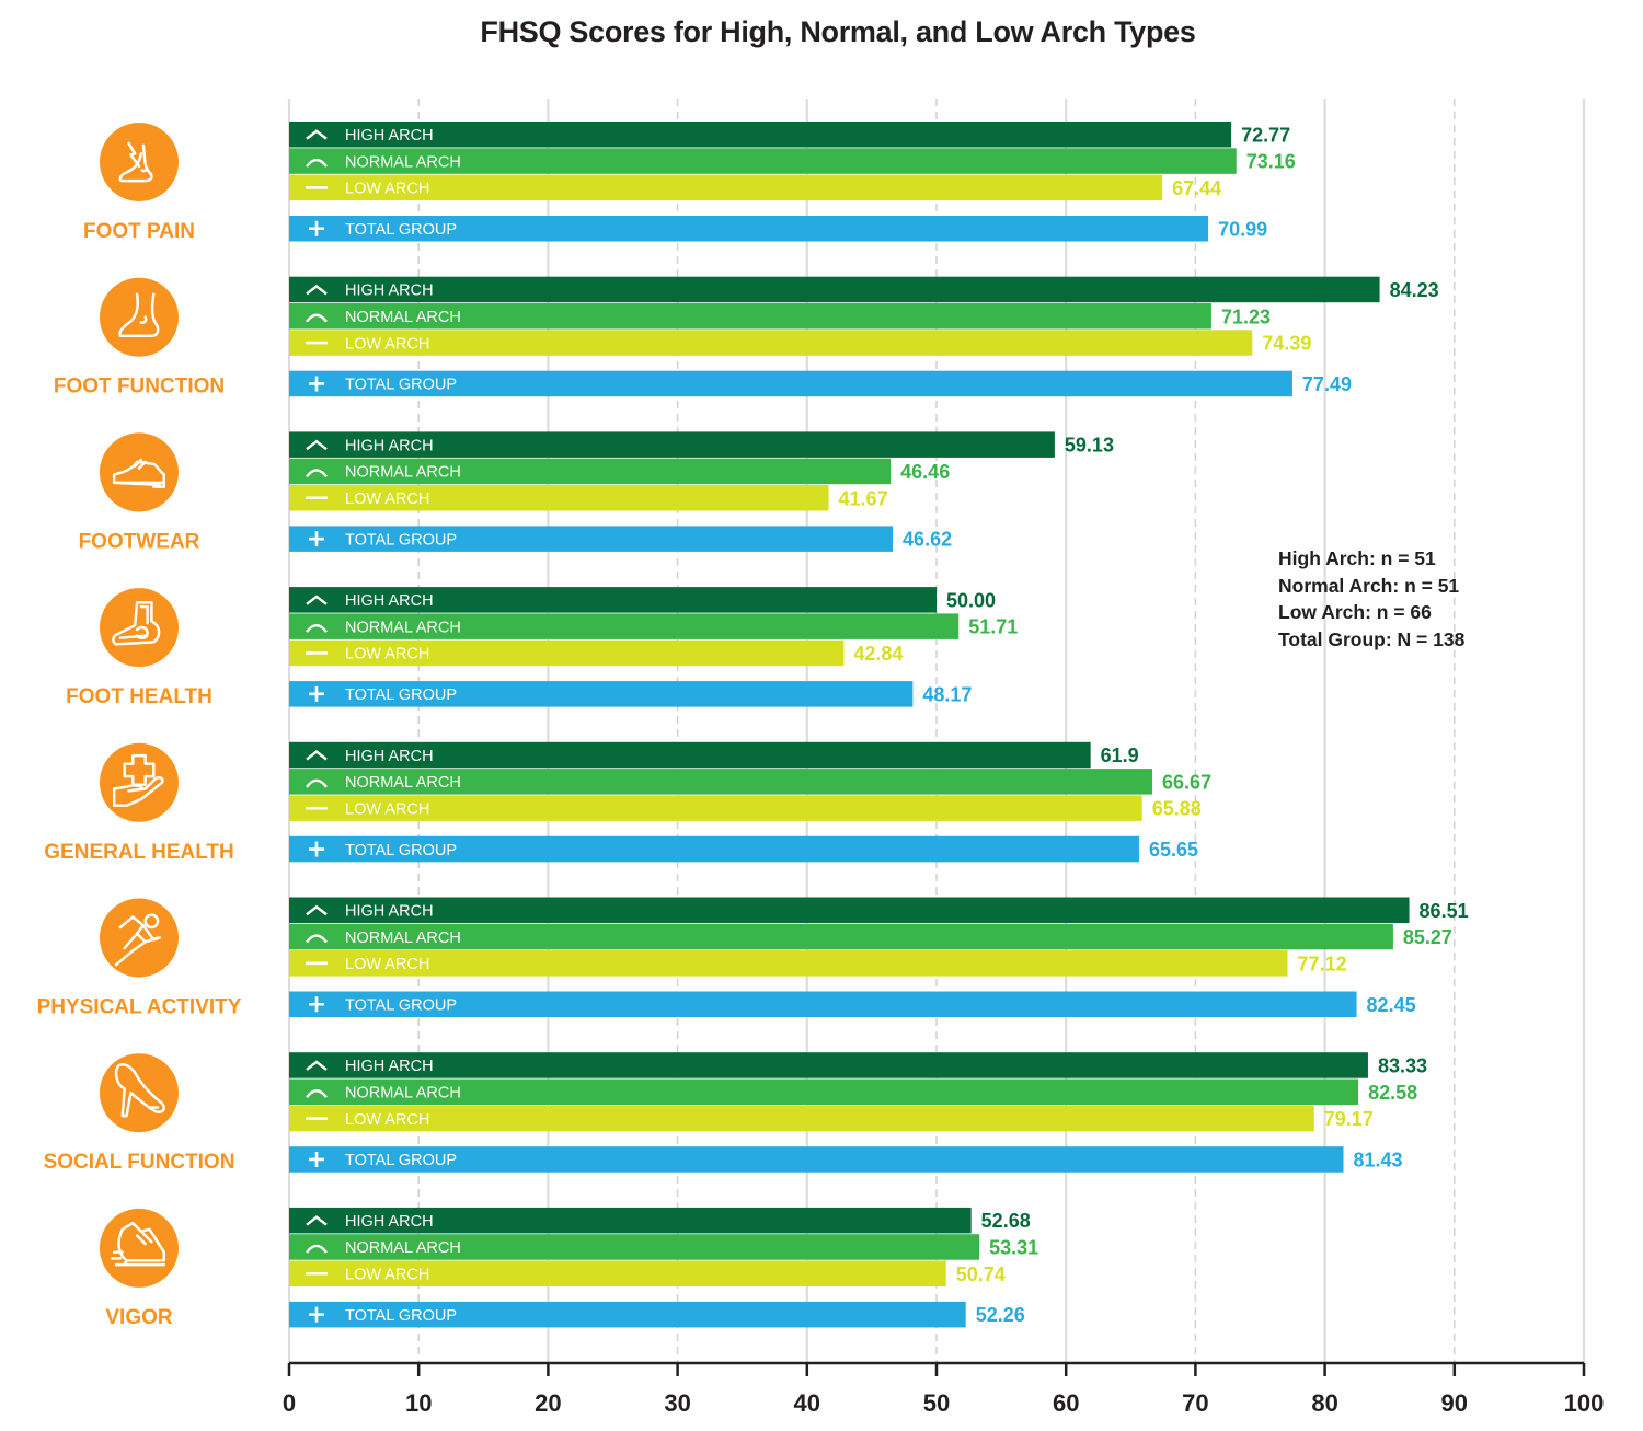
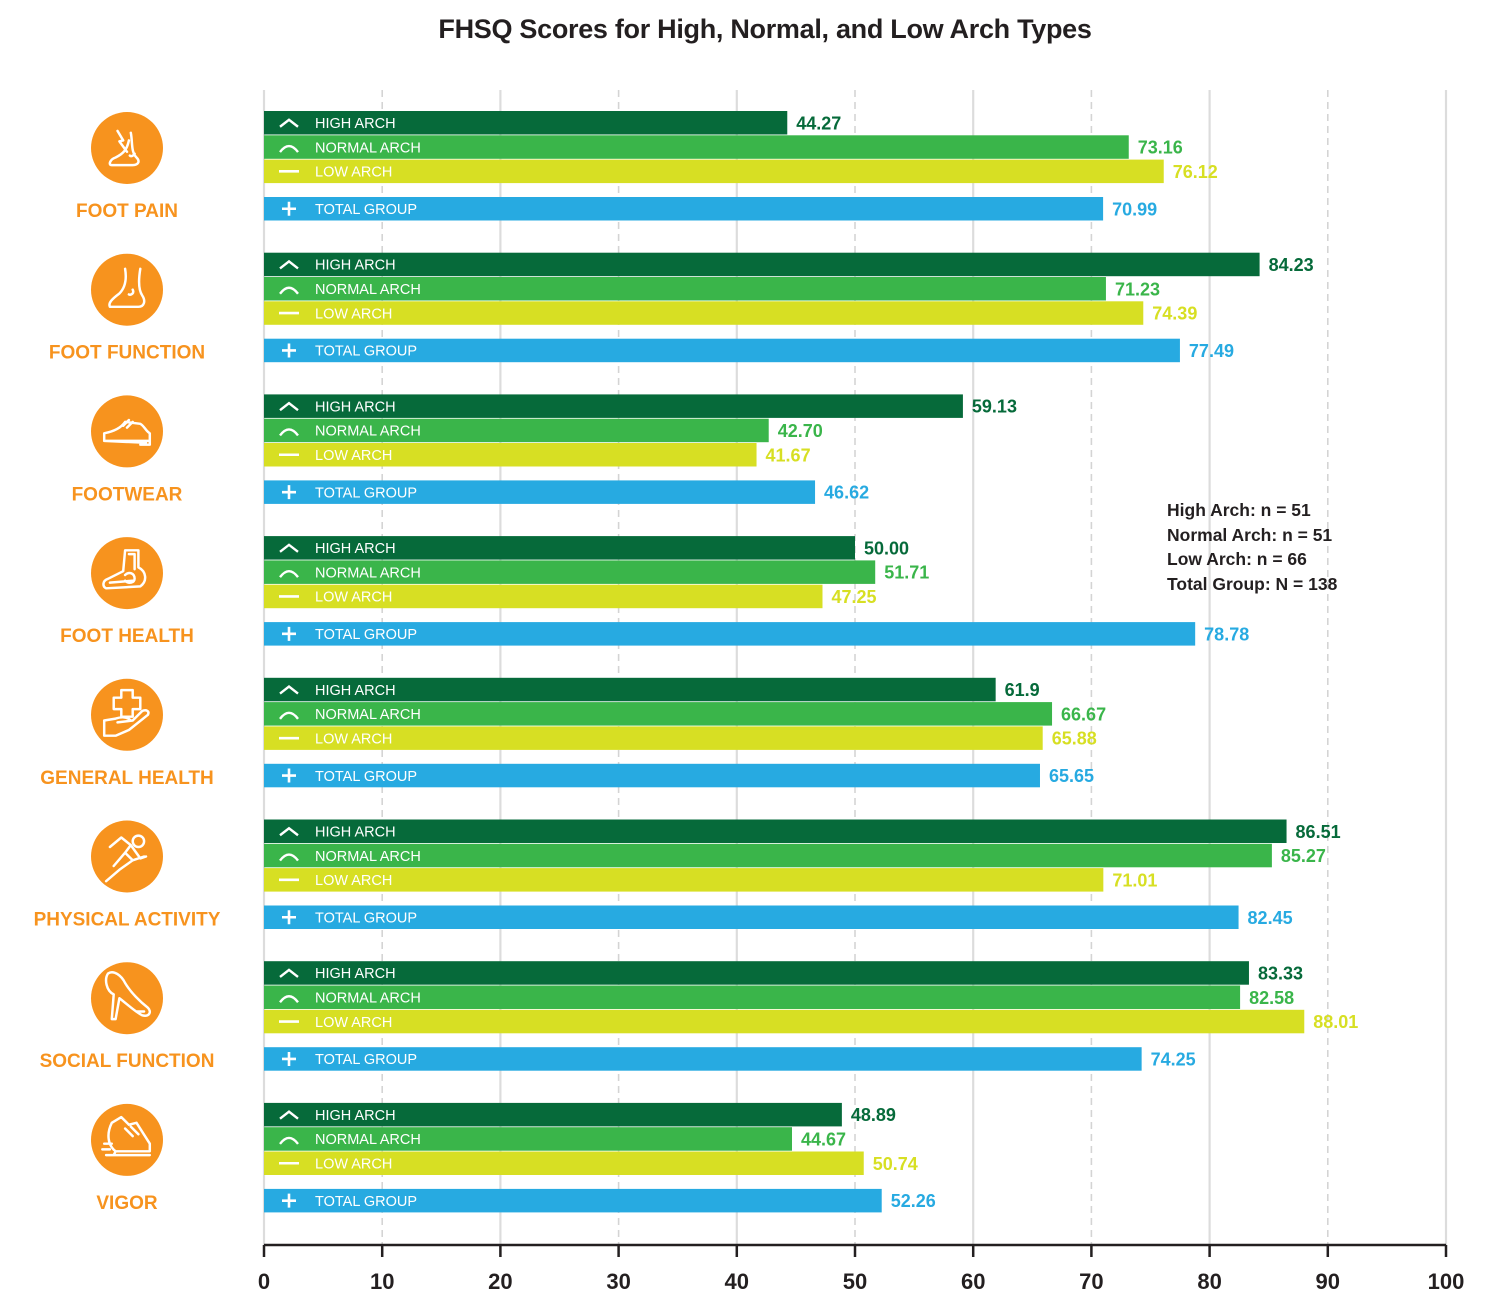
HIGH ARCH/FOOT PAIN: 72.77 -> 44.27
LOW ARCH/FOOT PAIN: 67.44 -> 76.12
NORMAL ARCH/FOOTWEAR: 46.46 -> 42.70
LOW ARCH/FOOT HEALTH: 42.84 -> 47.25
TOTAL GROUP/FOOT HEALTH: 48.17 -> 78.78
LOW ARCH/PHYSICAL ACTIVITY: 77.12 -> 71.01
LOW ARCH/SOCIAL FUNCTION: 79.17 -> 88.01
TOTAL GROUP/SOCIAL FUNCTION: 81.43 -> 74.25
HIGH ARCH/VIGOR: 52.68 -> 48.89
NORMAL ARCH/VIGOR: 53.31 -> 44.67
